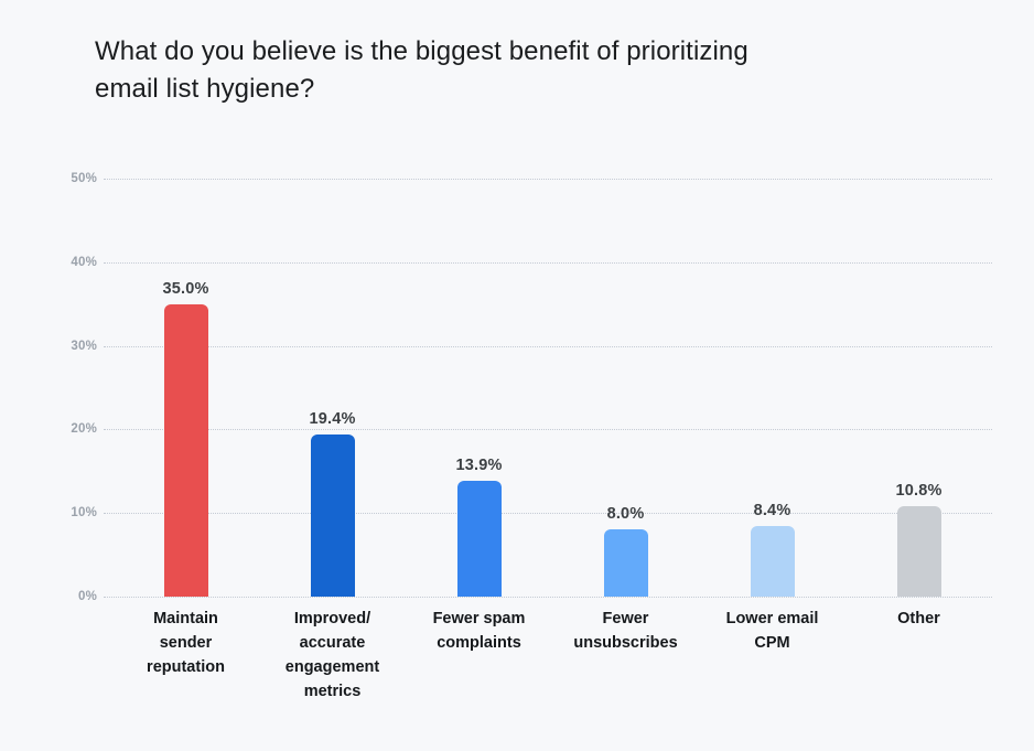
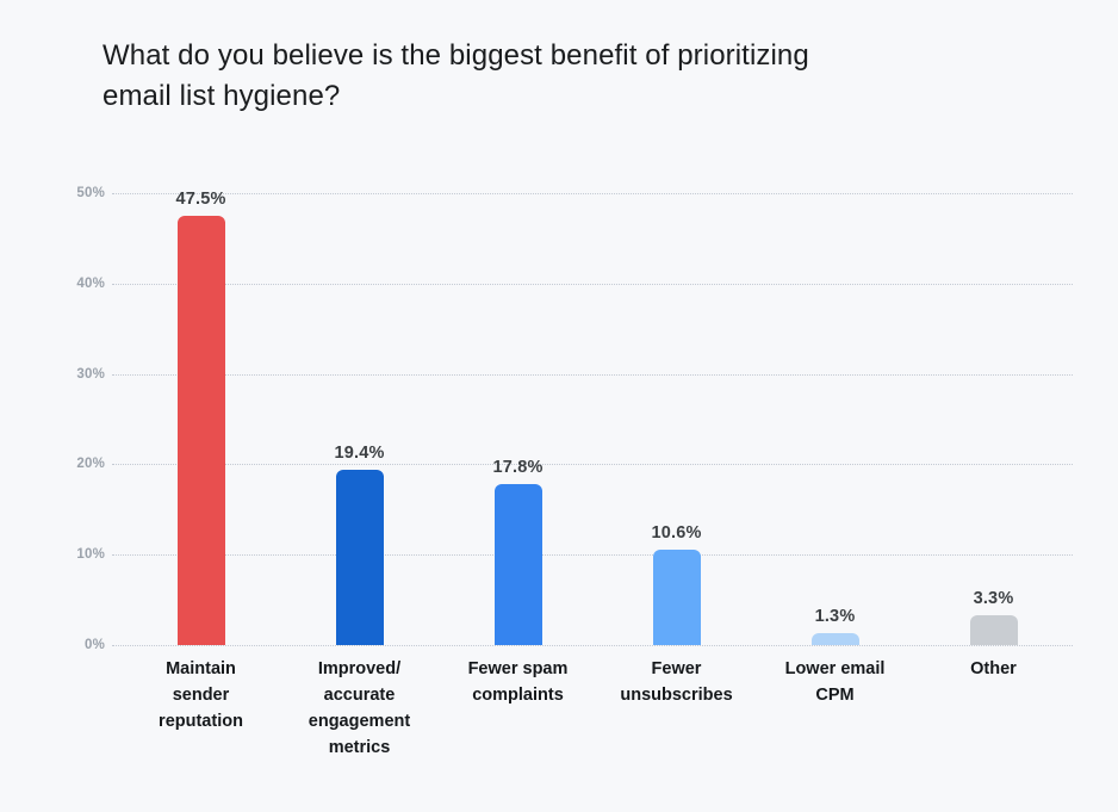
Maintain sender reputation: 35.0% -> 47.5%
Fewer spam complaints: 13.9% -> 17.8%
Fewer unsubscribes: 8.0% -> 10.6%
Lower email CPM: 8.4% -> 1.3%
Other: 10.8% -> 3.3%
